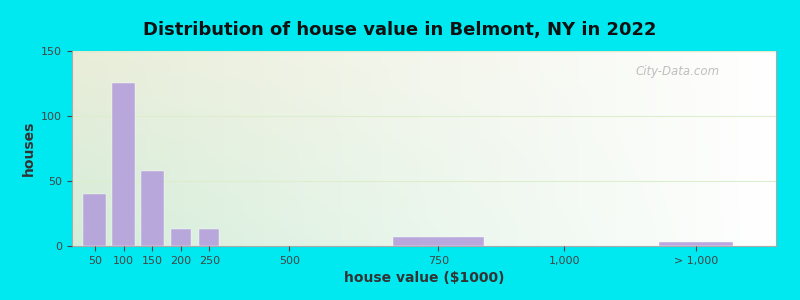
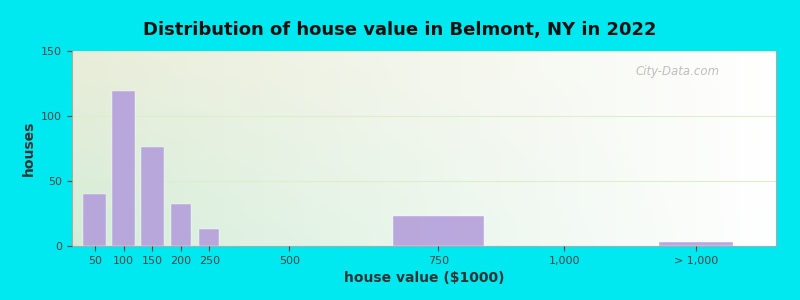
100: 125 -> 119
150: 58 -> 76
200: 13 -> 32
750: 7 -> 23
